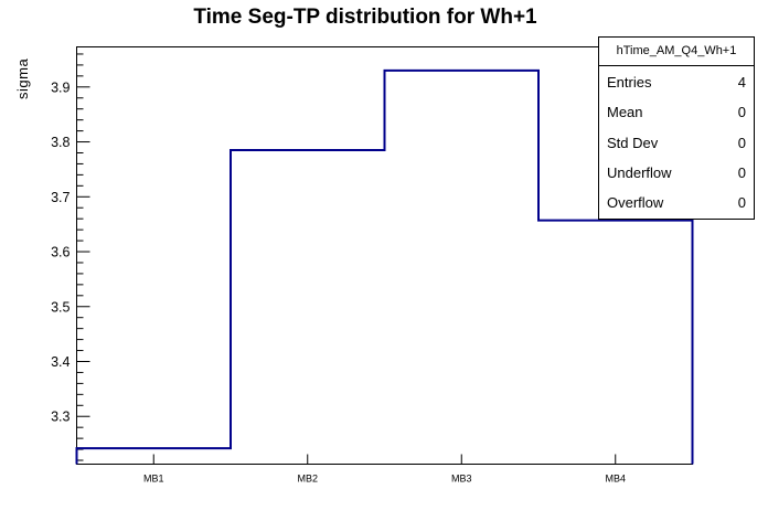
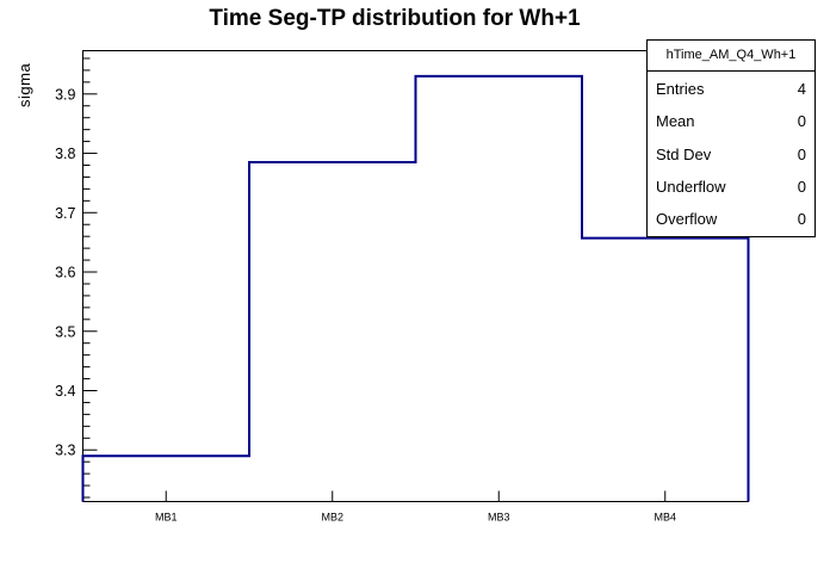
MB1: 3.24 -> 3.29
